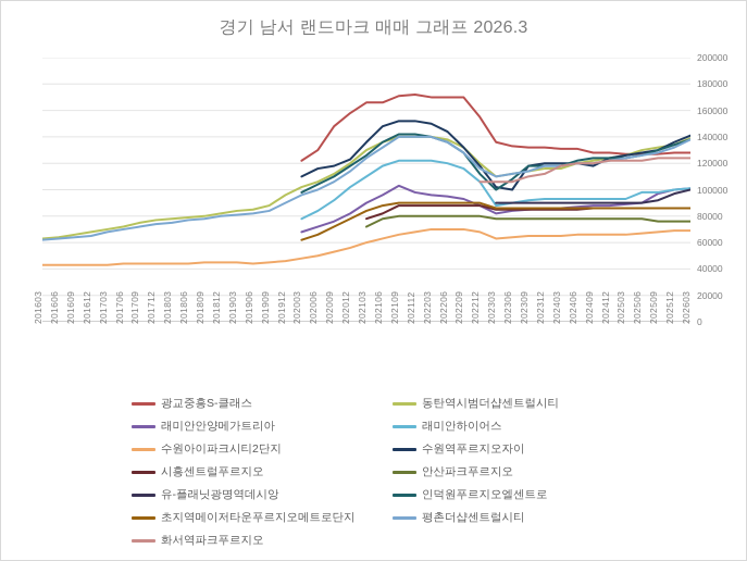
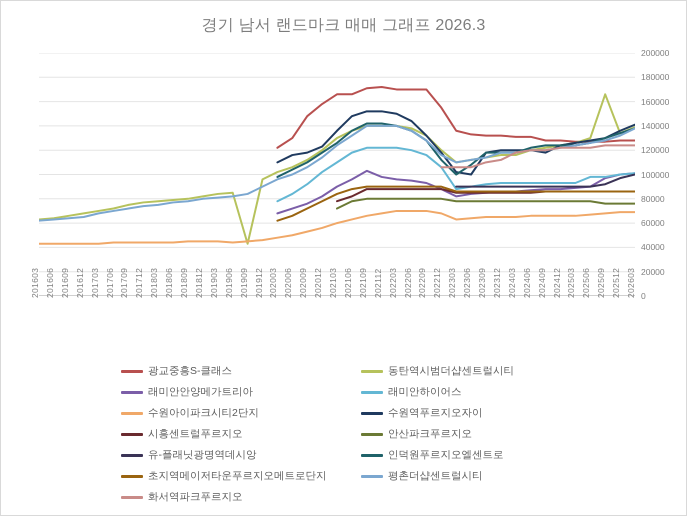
동탄역시범더샵센트럴시티/201909: 88000 -> 43000
동탄역시범더샵센트럴시티/202509: 132000 -> 166000
